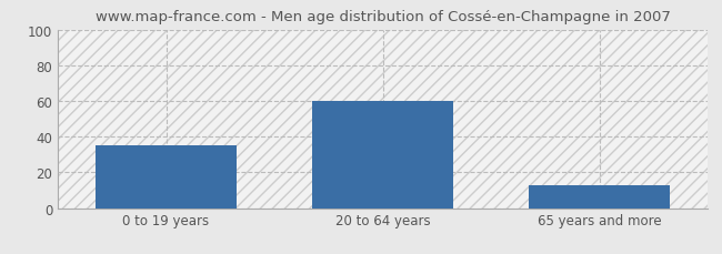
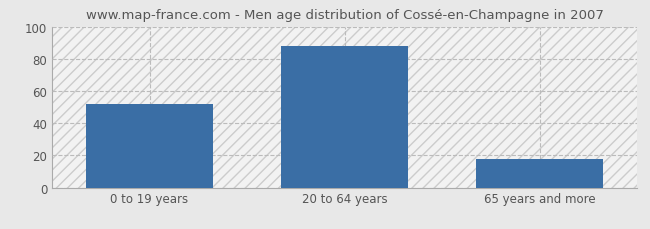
0 to 19 years: 35 -> 52
20 to 64 years: 60 -> 88
65 years and more: 13 -> 18
